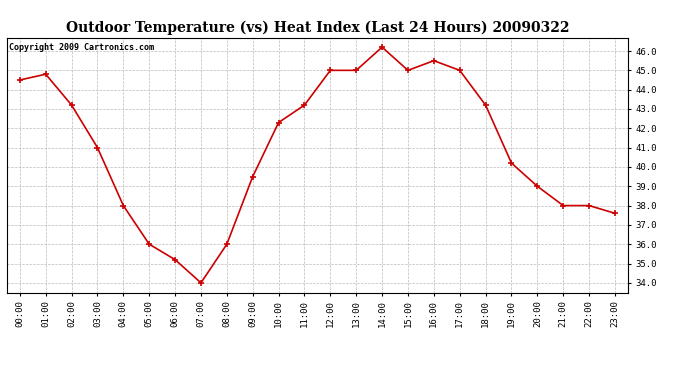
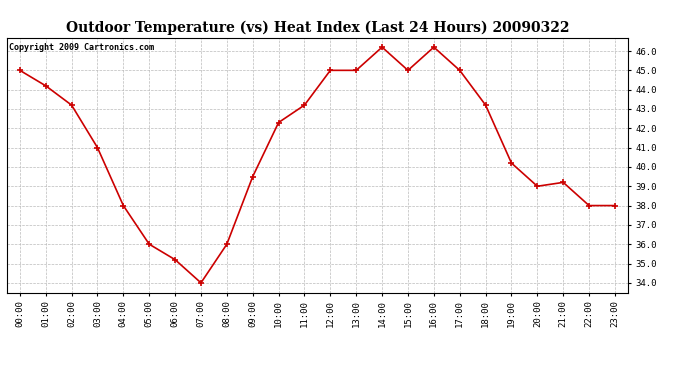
00:00: 44.5 -> 45.0
01:00: 44.8 -> 44.2
16:00: 45.5 -> 46.2
21:00: 38.0 -> 39.2
23:00: 37.6 -> 38.0
